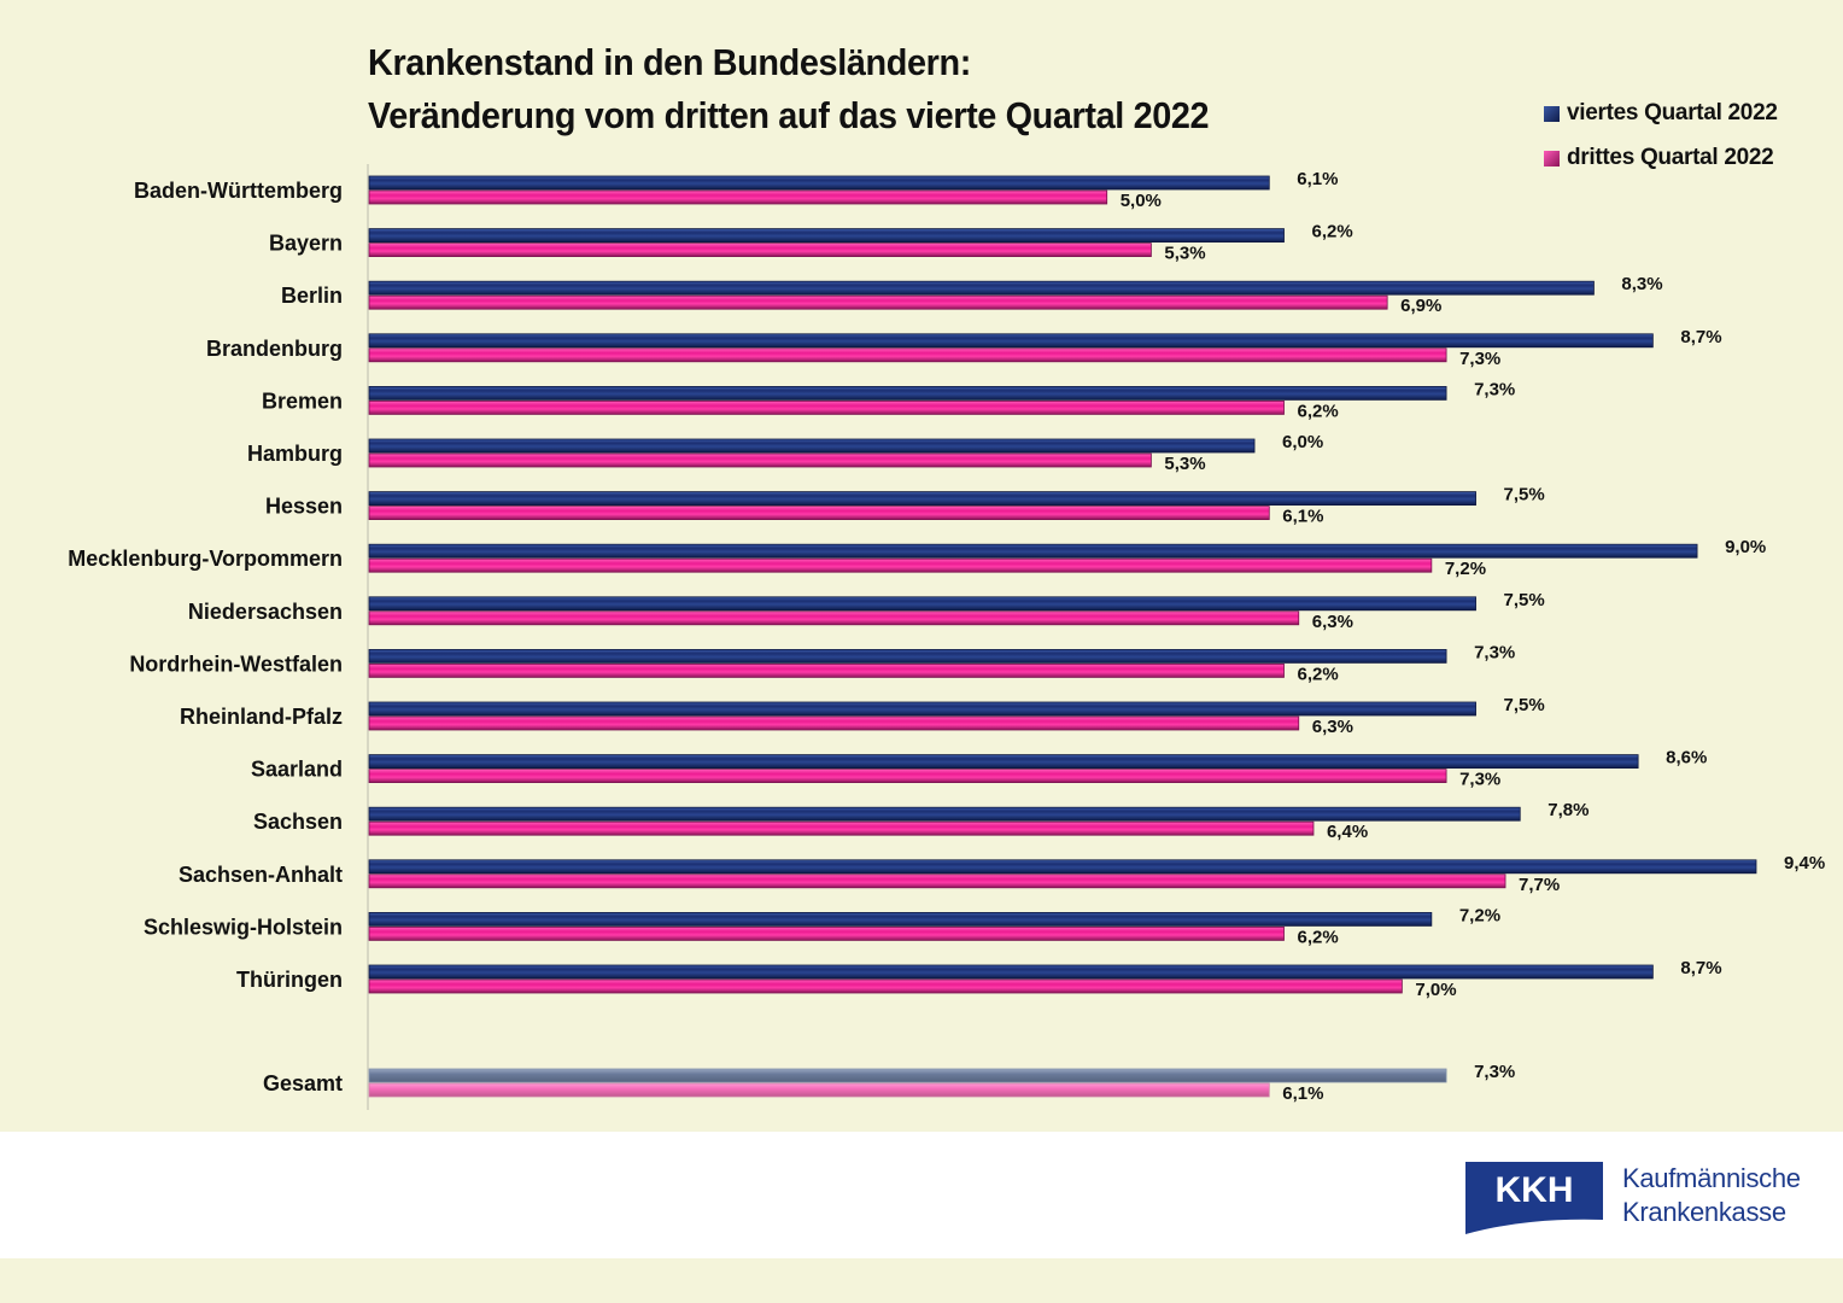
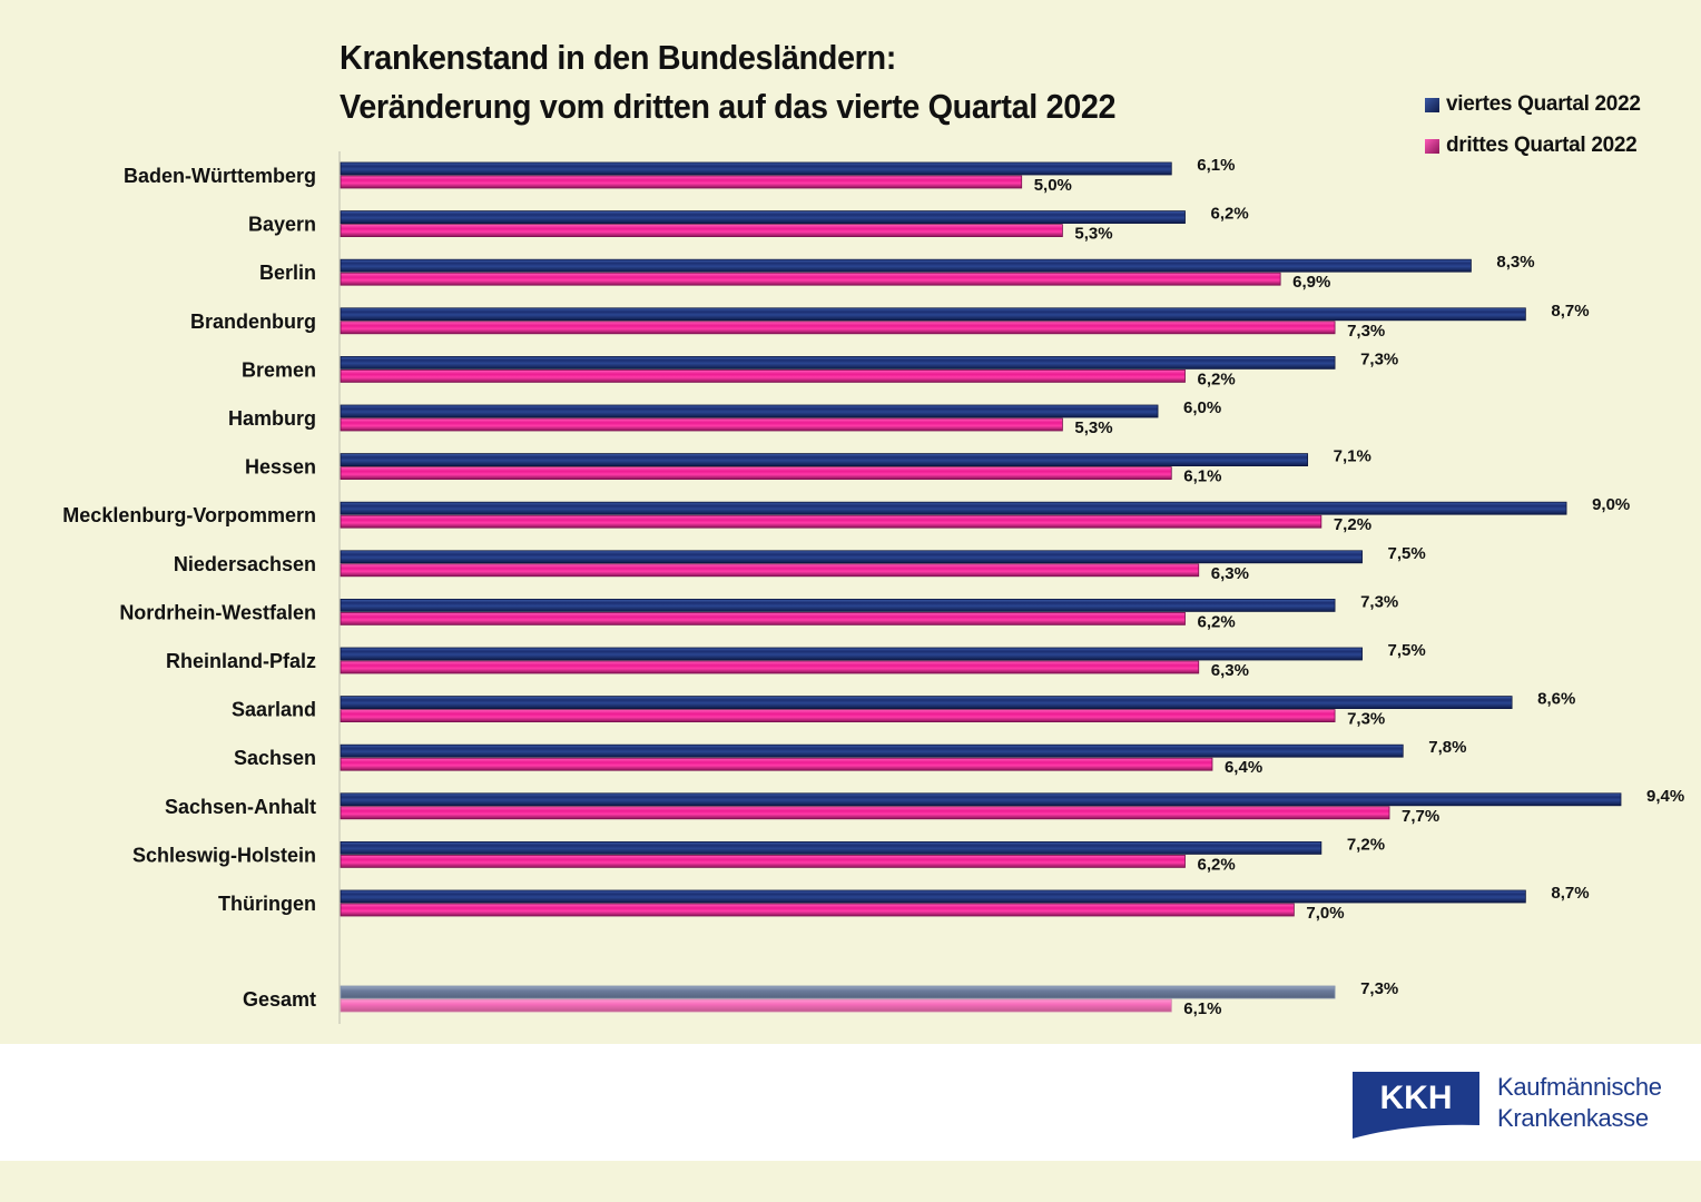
viertes Quartal 2022/Hessen: 7,5% -> 7,1%
